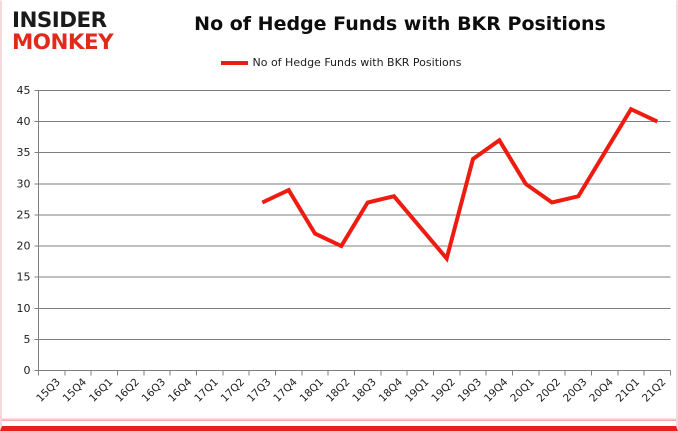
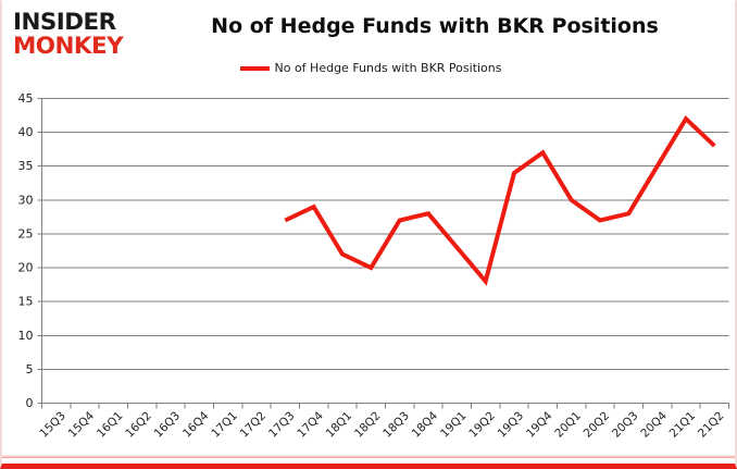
21Q2: 40 -> 38
